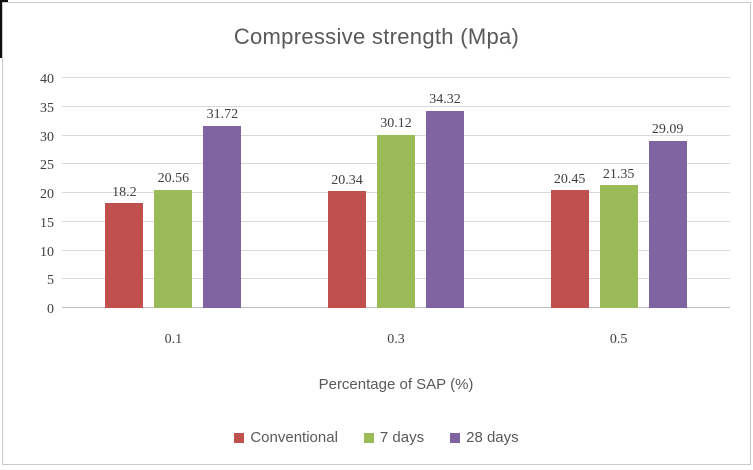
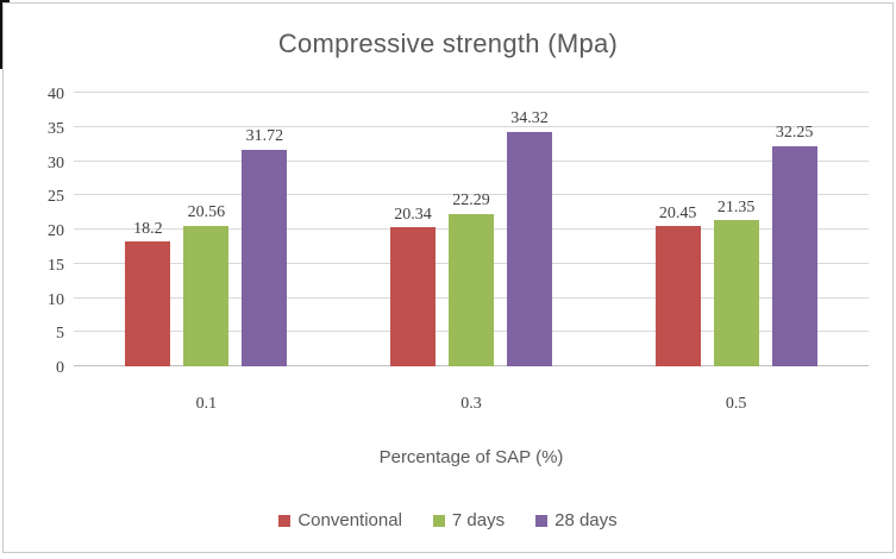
7 days/0.3: 30.12 -> 22.29
28 days/0.5: 29.09 -> 32.25
